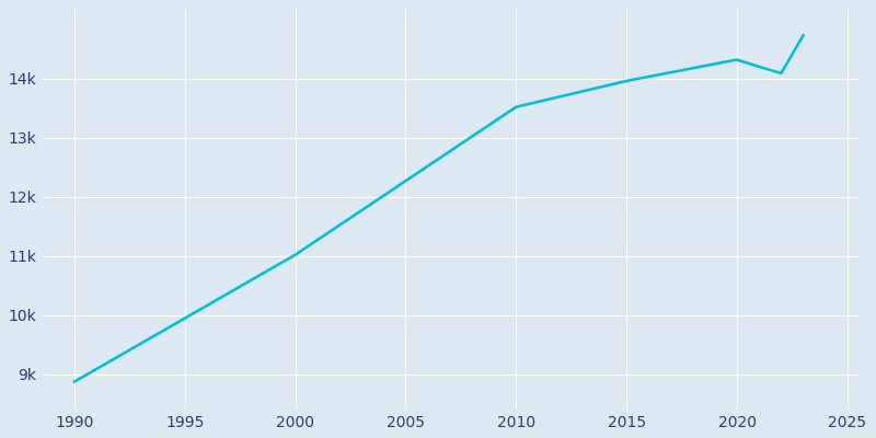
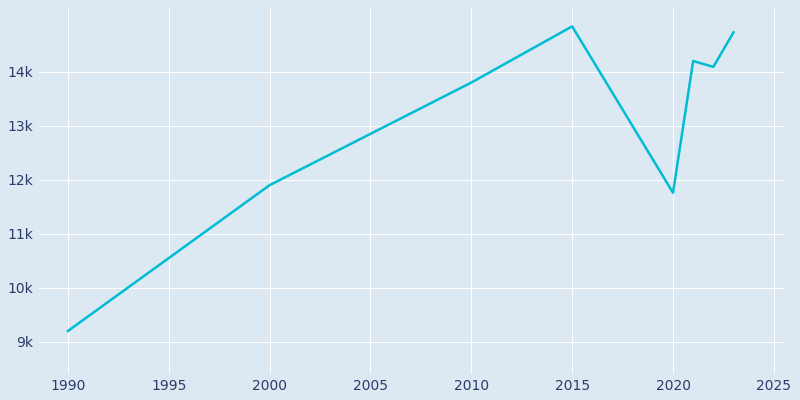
1990: 8.87k -> 9.20k
2000: 11.02k -> 11.90k
2010: 13.52k -> 13.80k
2015: 13.96k -> 14.84k
2020: 14.32k -> 11.76k
